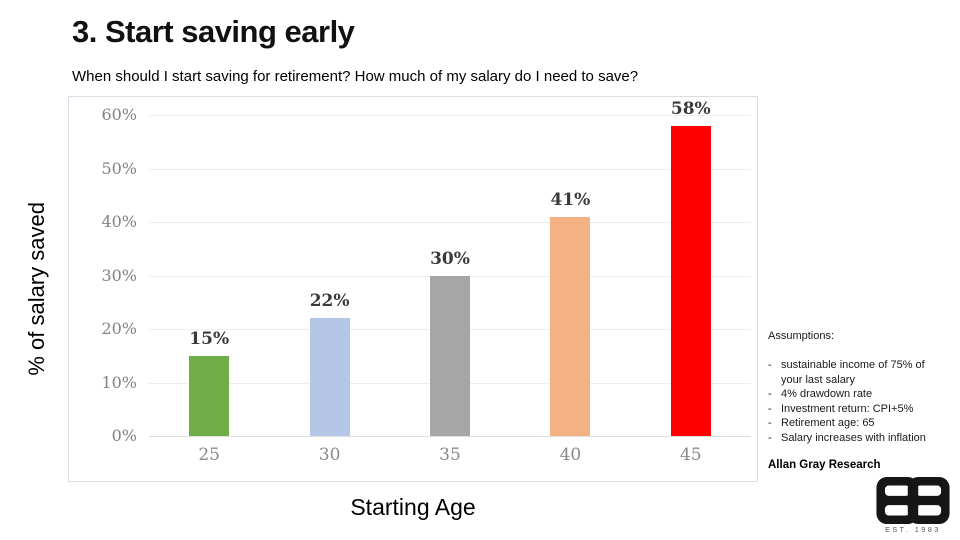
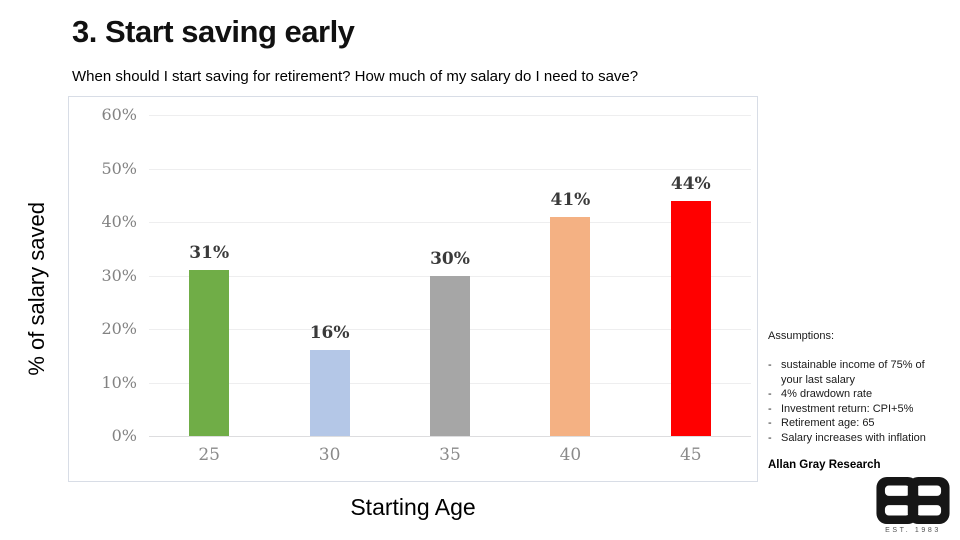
25: 15% -> 31%
30: 22% -> 16%
45: 58% -> 44%
